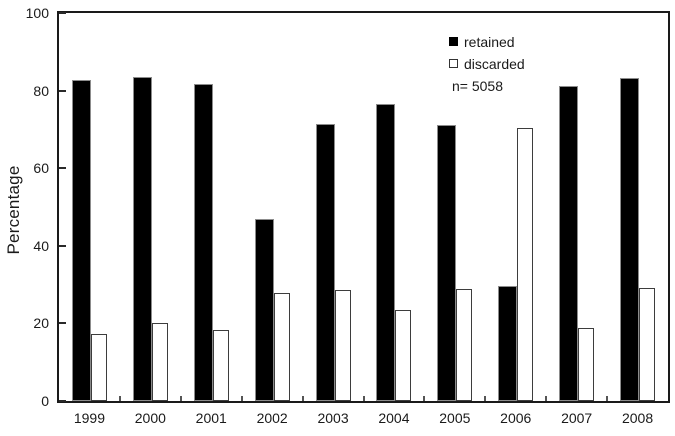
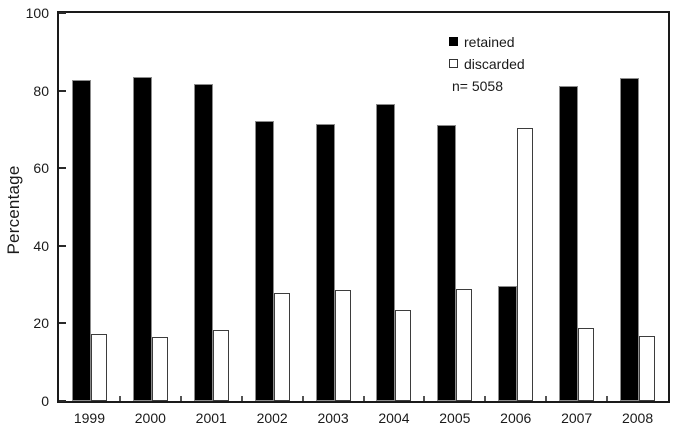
discarded/2000: 20 -> 16
retained/2002: 47 -> 72
discarded/2008: 29 -> 17
